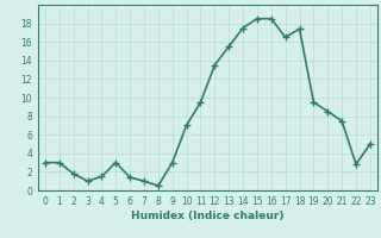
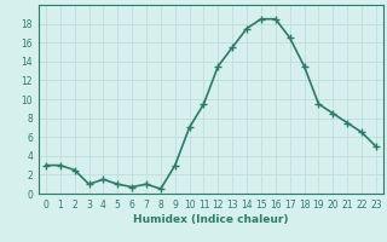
2: 1.8 -> 2.5
5: 3.0 -> 1.0
6: 1.4 -> 0.7
18: 17.4 -> 13.5
22: 2.8 -> 6.5
